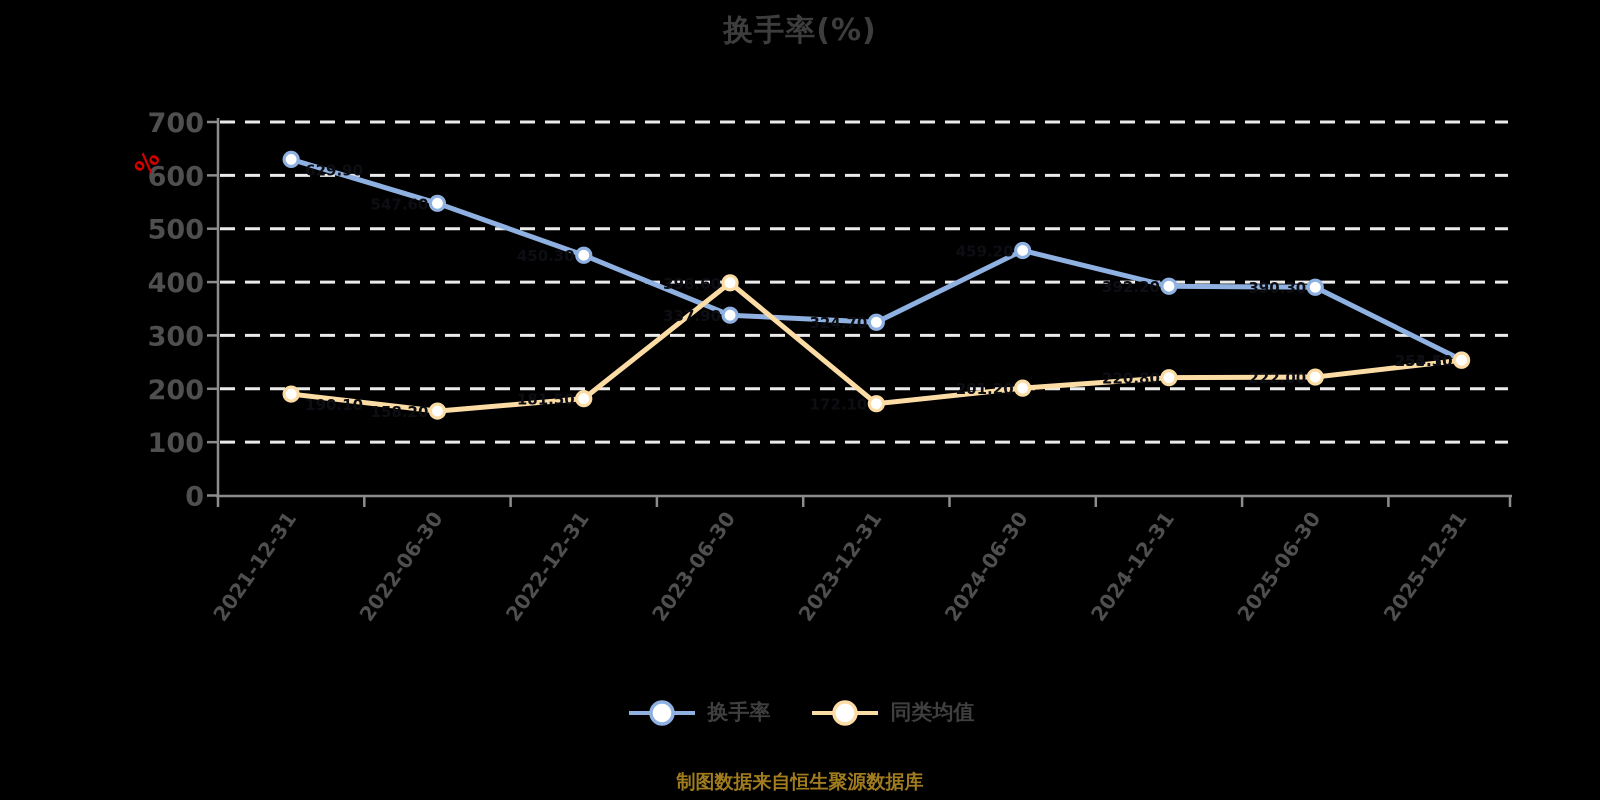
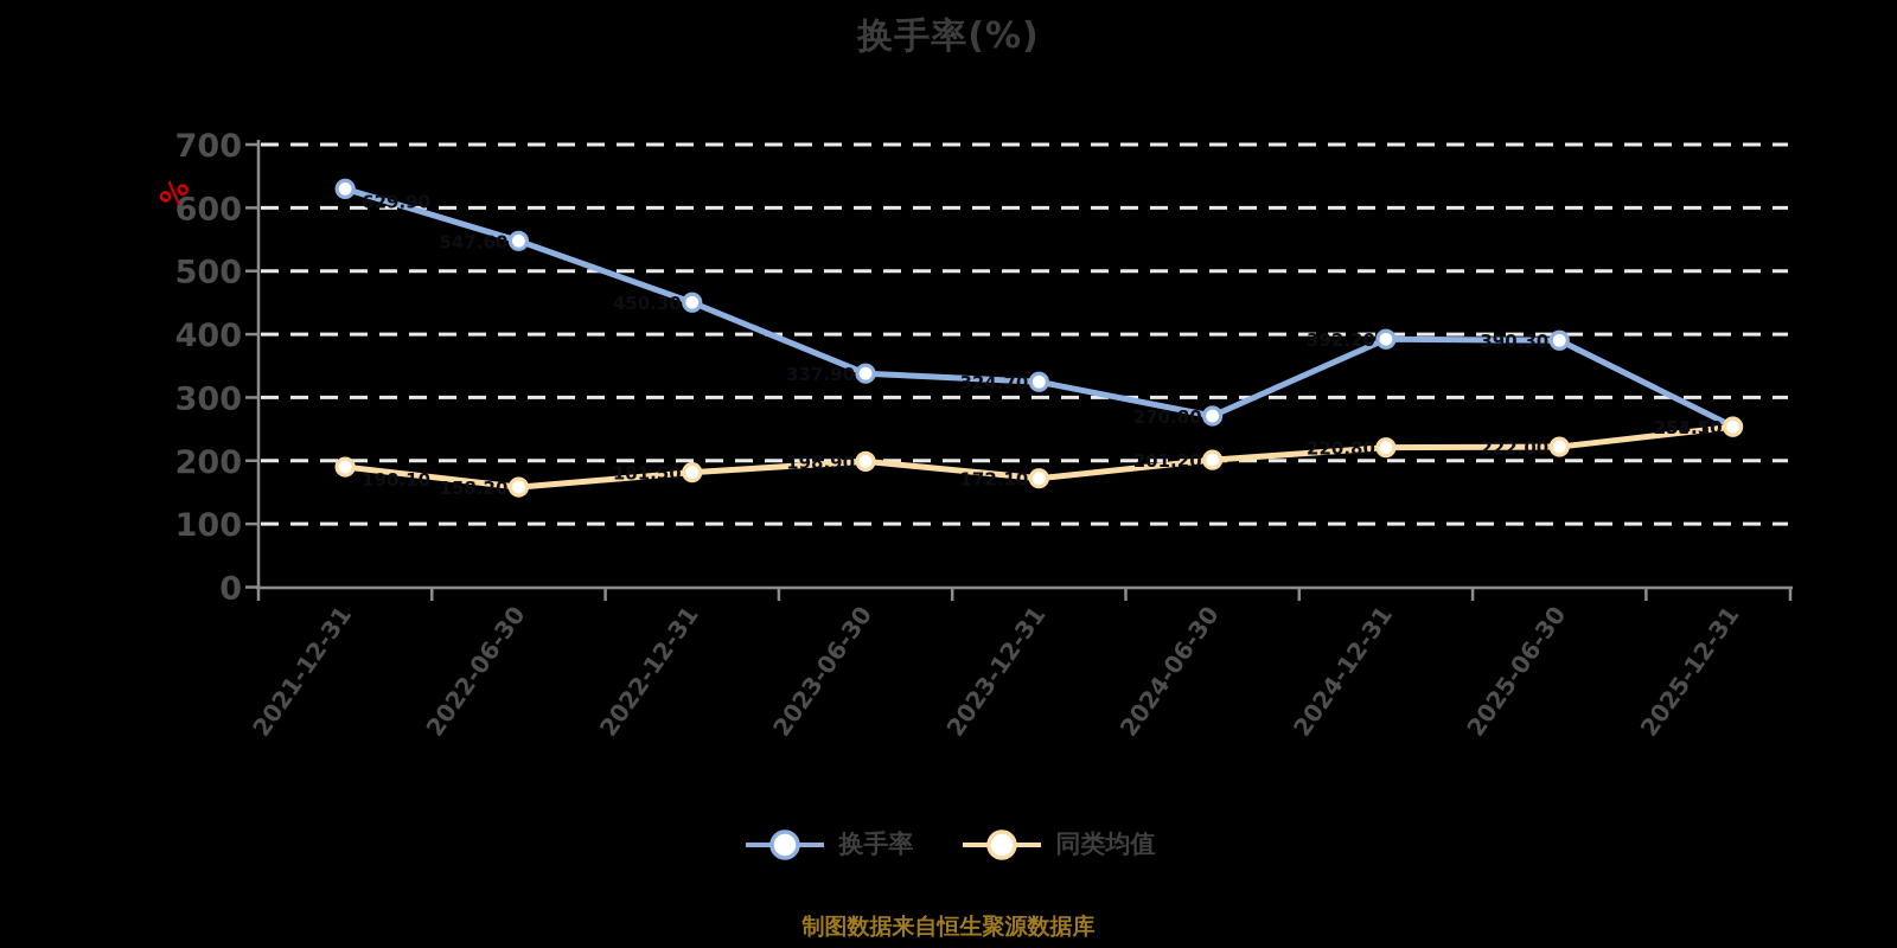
同类均值/2023-06-30: 398.60 -> 198.90
换手率/2024-06-30: 459.20 -> 270.80
